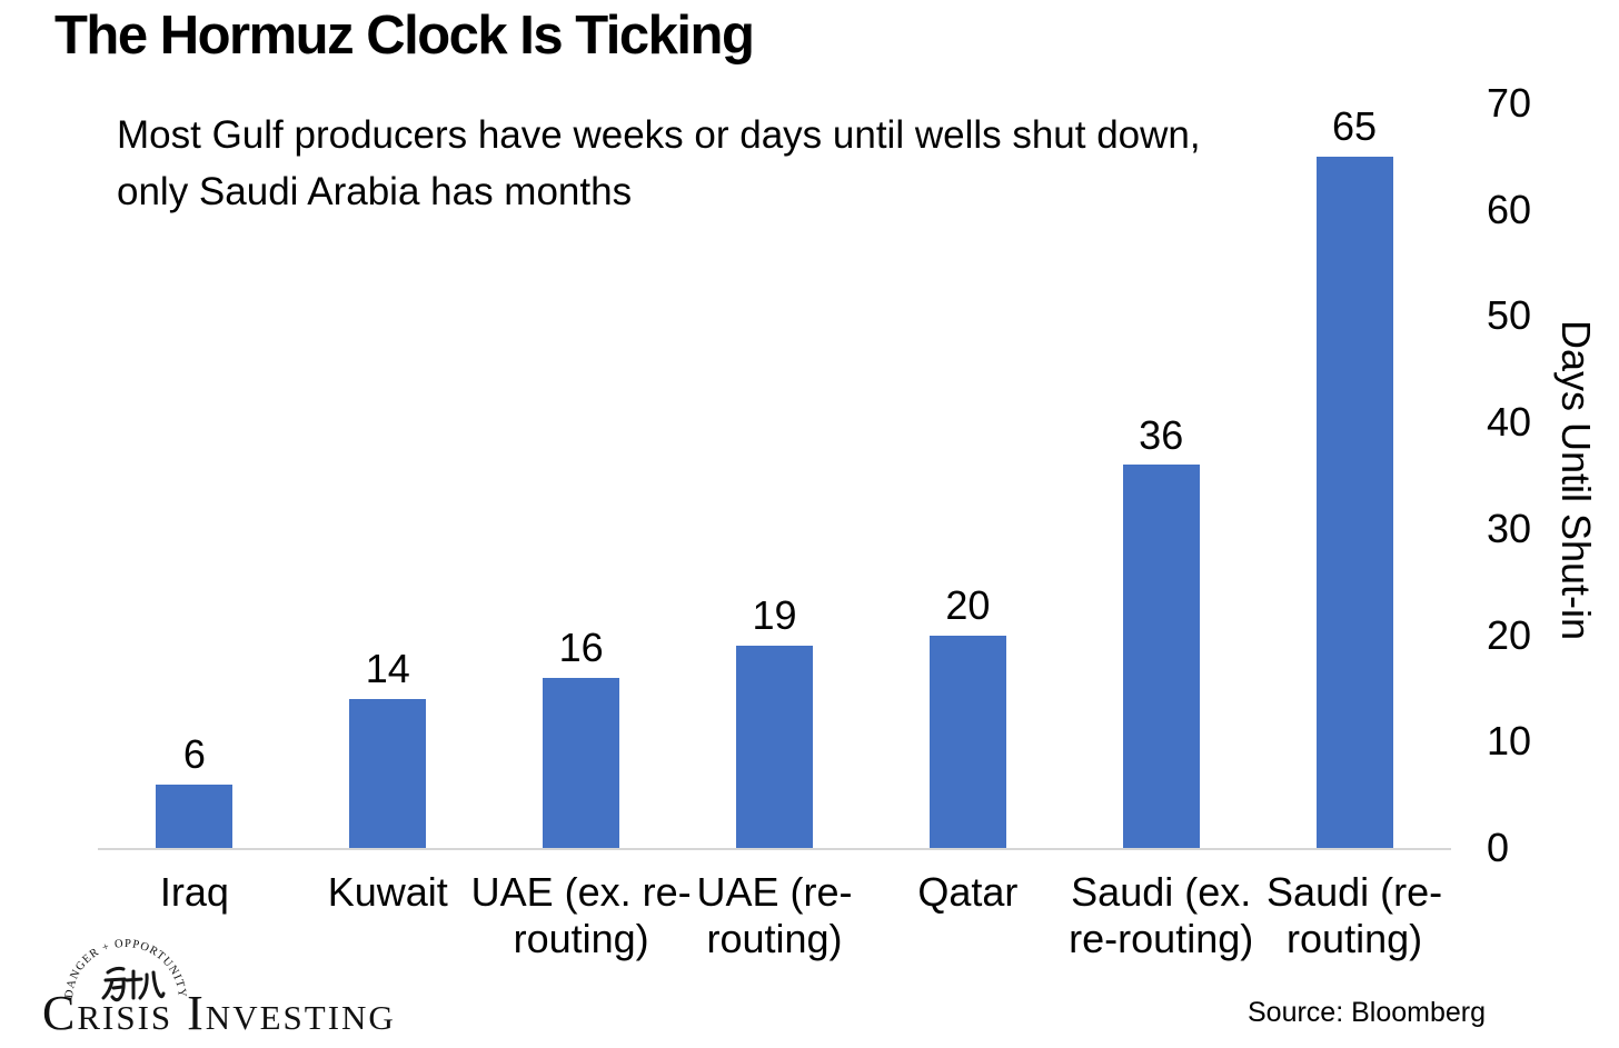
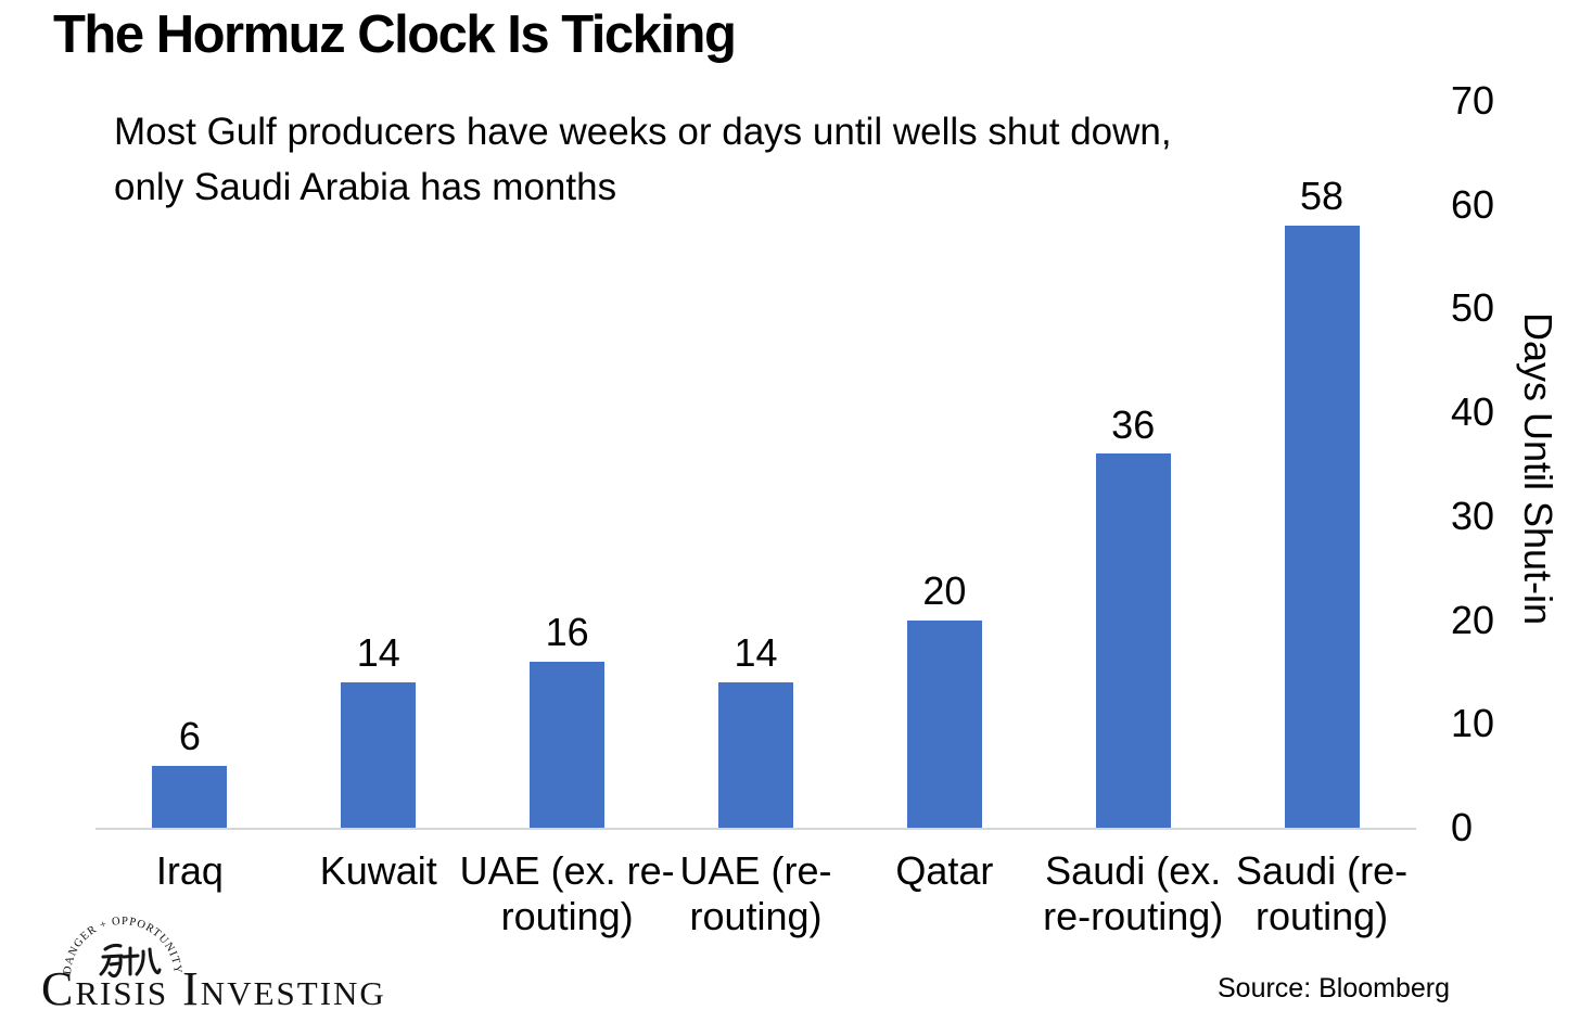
UAE (re-routing): 19 -> 14
Saudi (re-routing): 65 -> 58
